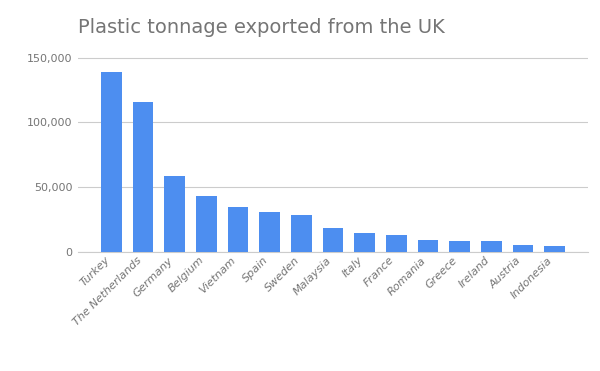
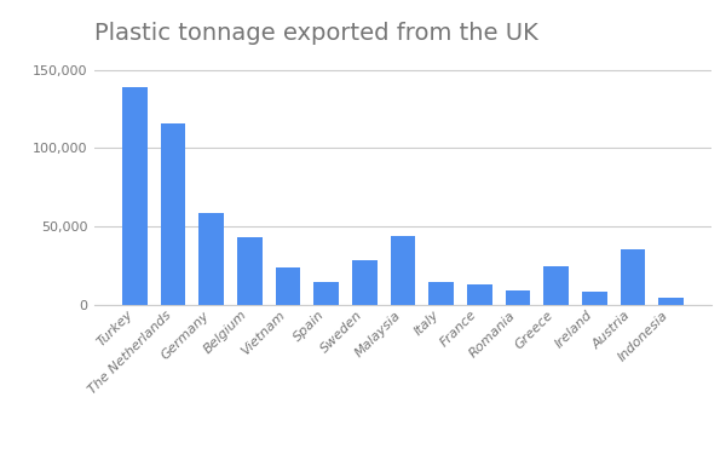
Vietnam: 35,000 -> 24,000
Spain: 31,000 -> 15,000
Malaysia: 19,000 -> 44,000
Greece: 9,000 -> 25,000
Austria: 6,000 -> 36,000
